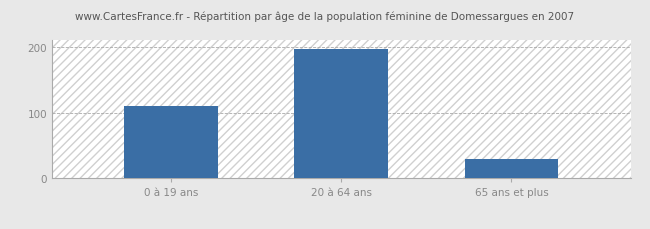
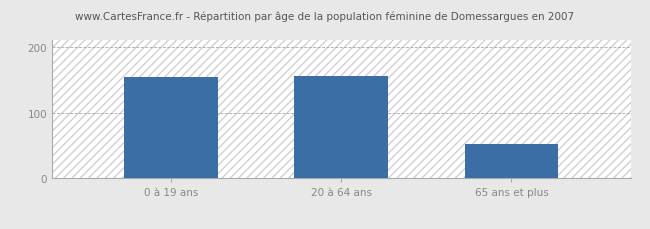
0 à 19 ans: 110 -> 154
20 à 64 ans: 197 -> 156
65 ans et plus: 30 -> 52
